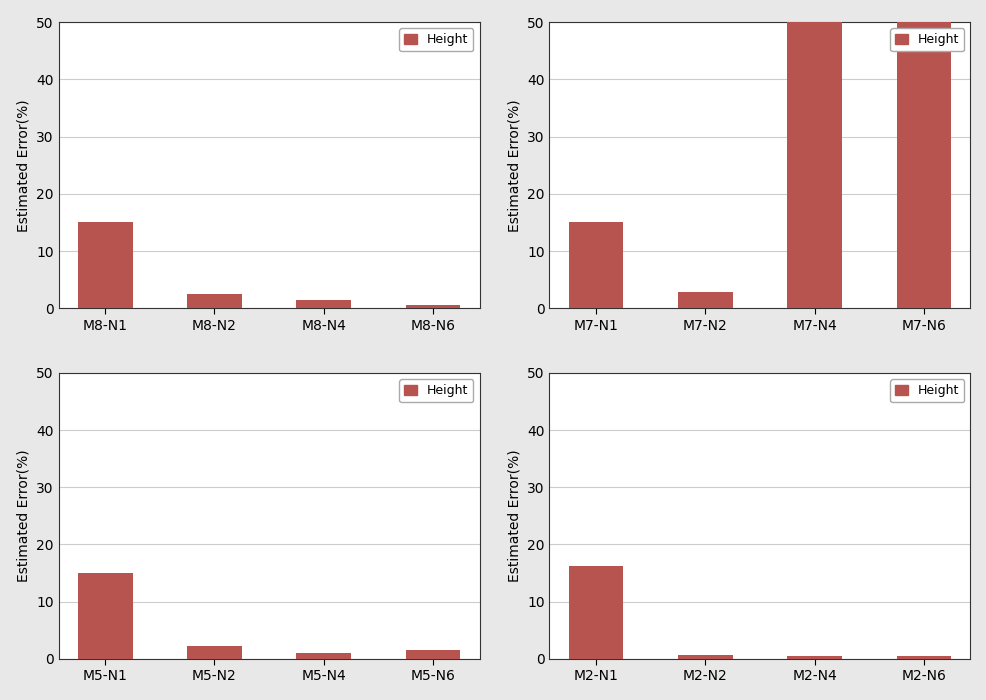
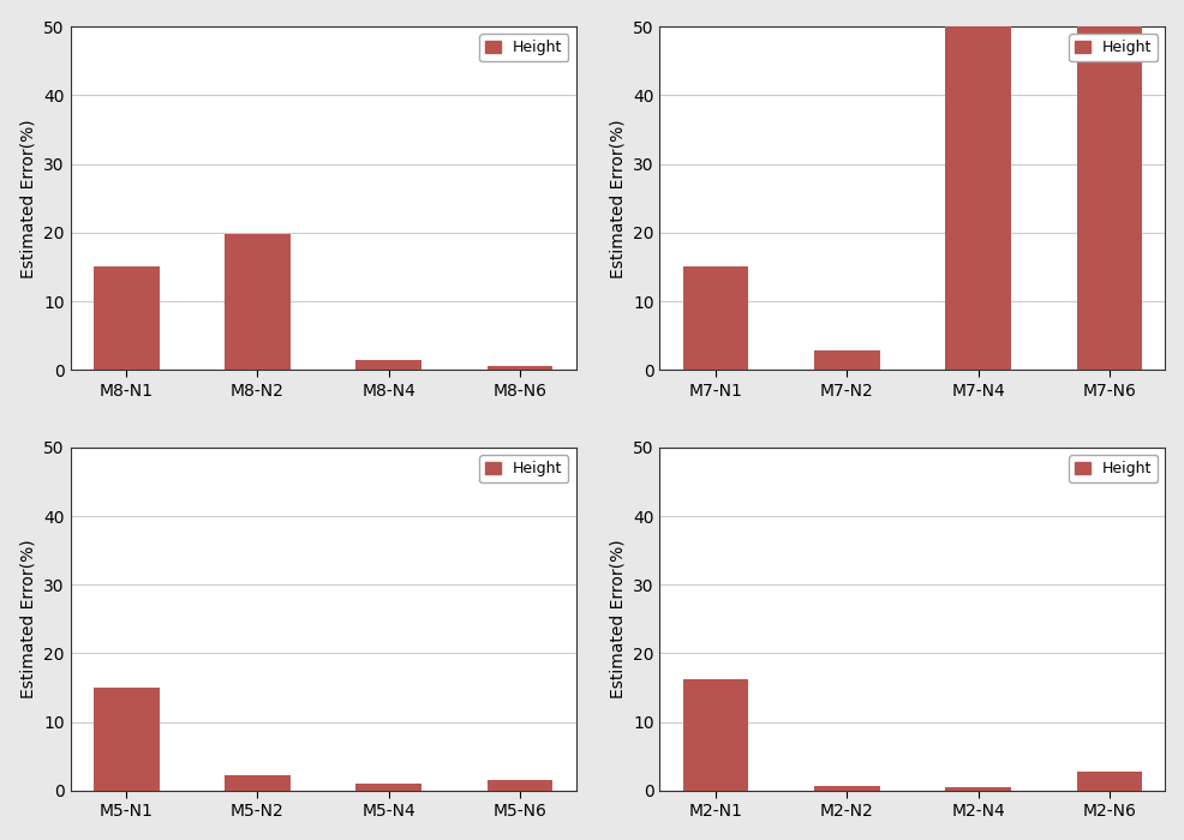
M8-N2: 2.5 -> 19.8
M2-N6: 0.5 -> 2.8
